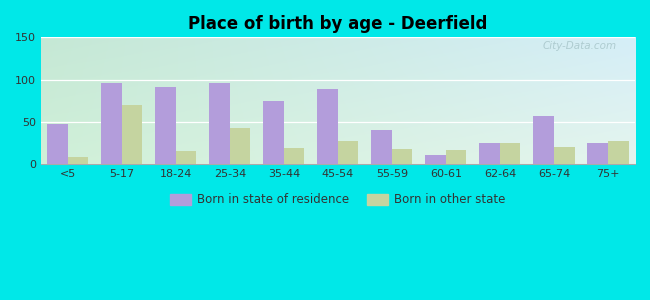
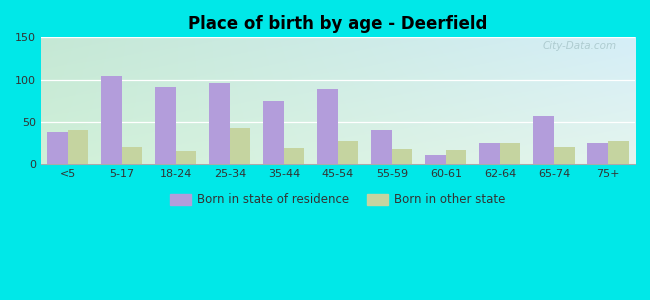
Born in state of residence/<5: 47 -> 38
Born in other state/<5: 8 -> 40
Born in state of residence/5-17: 96 -> 104
Born in other state/5-17: 70 -> 20
